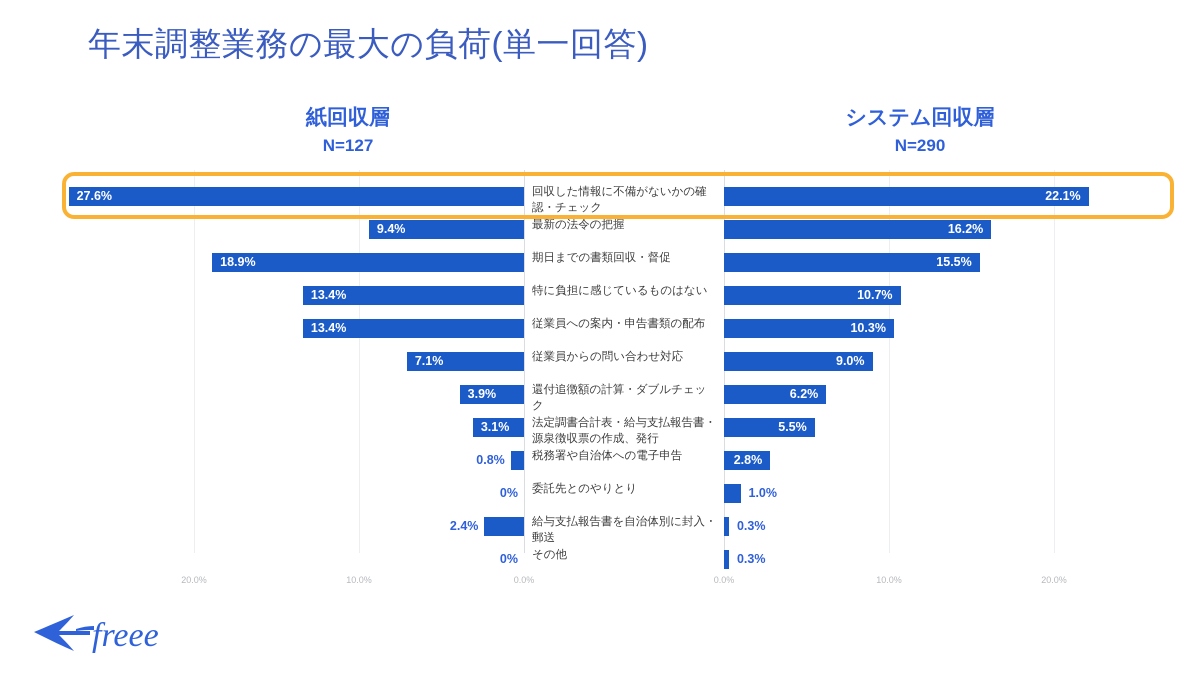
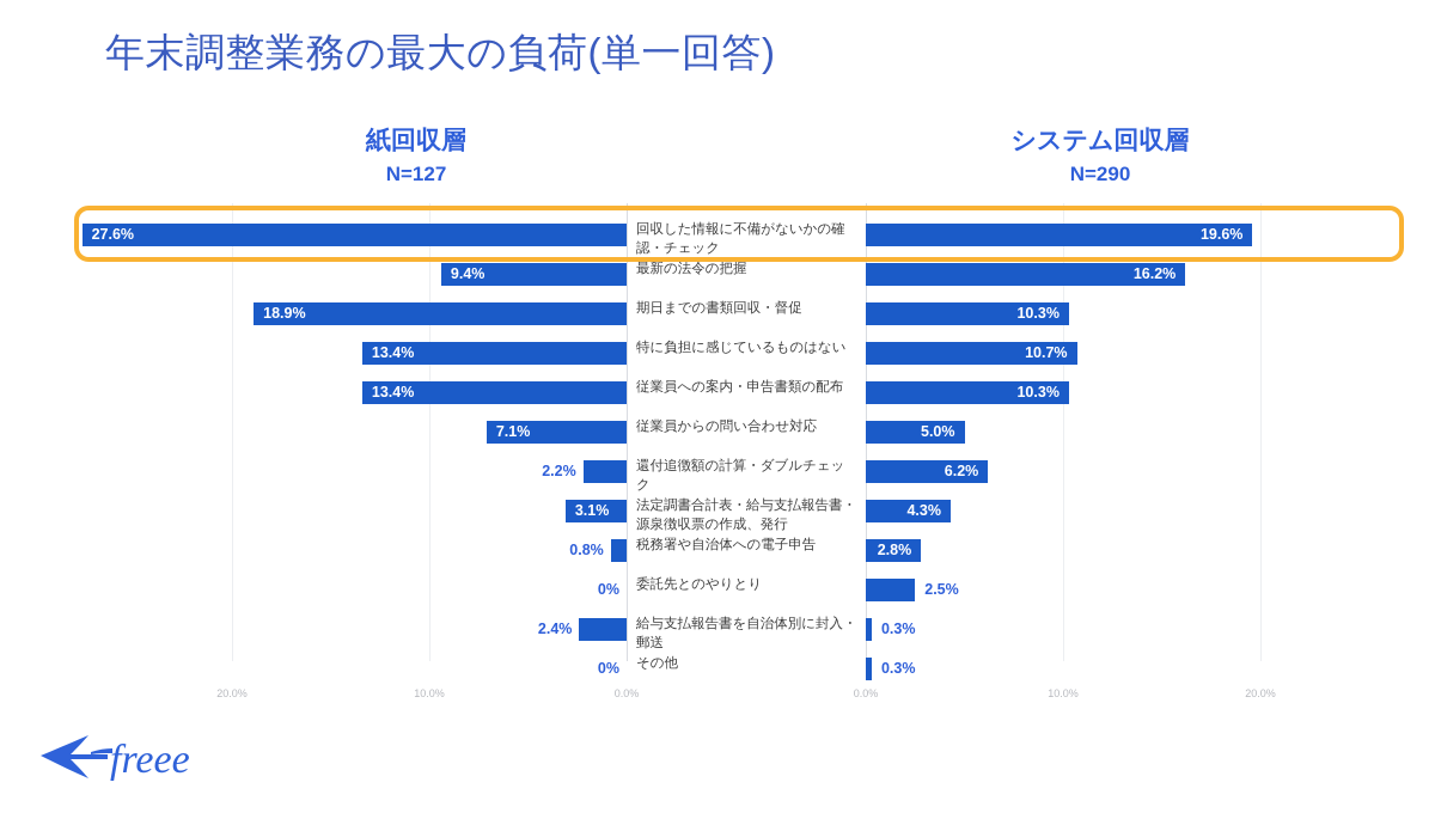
システム回収層/回収した情報に不備がないかの確認・チェック: 22.1% -> 19.6%
システム回収層/期日までの書類回収・督促: 15.5% -> 10.3%
システム回収層/従業員からの問い合わせ対応: 9.0% -> 5.0%
紙回収層/還付追徴額の計算・ダブルチェック: 3.9% -> 2.2%
システム回収層/法定調書合計表・給与支払報告書・源泉徴収票の作成、発行: 5.5% -> 4.3%
システム回収層/委託先とのやりとり: 1.0% -> 2.5%
